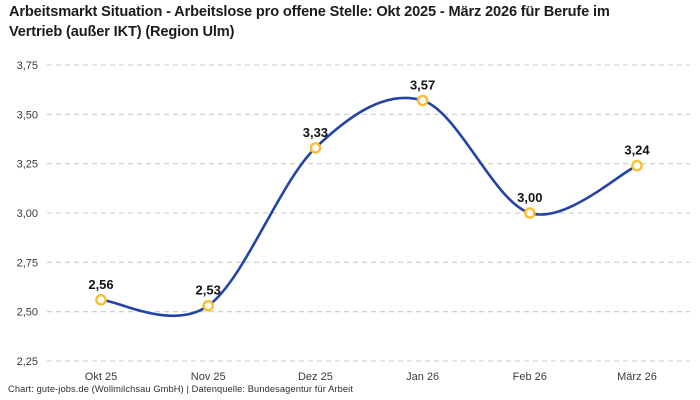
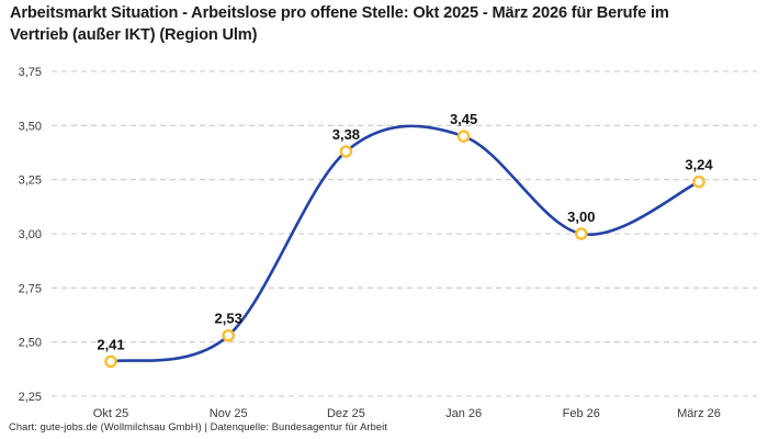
Okt 25: 2,56 -> 2,41
Dez 25: 3,33 -> 3,38
Jan 26: 3,57 -> 3,45
